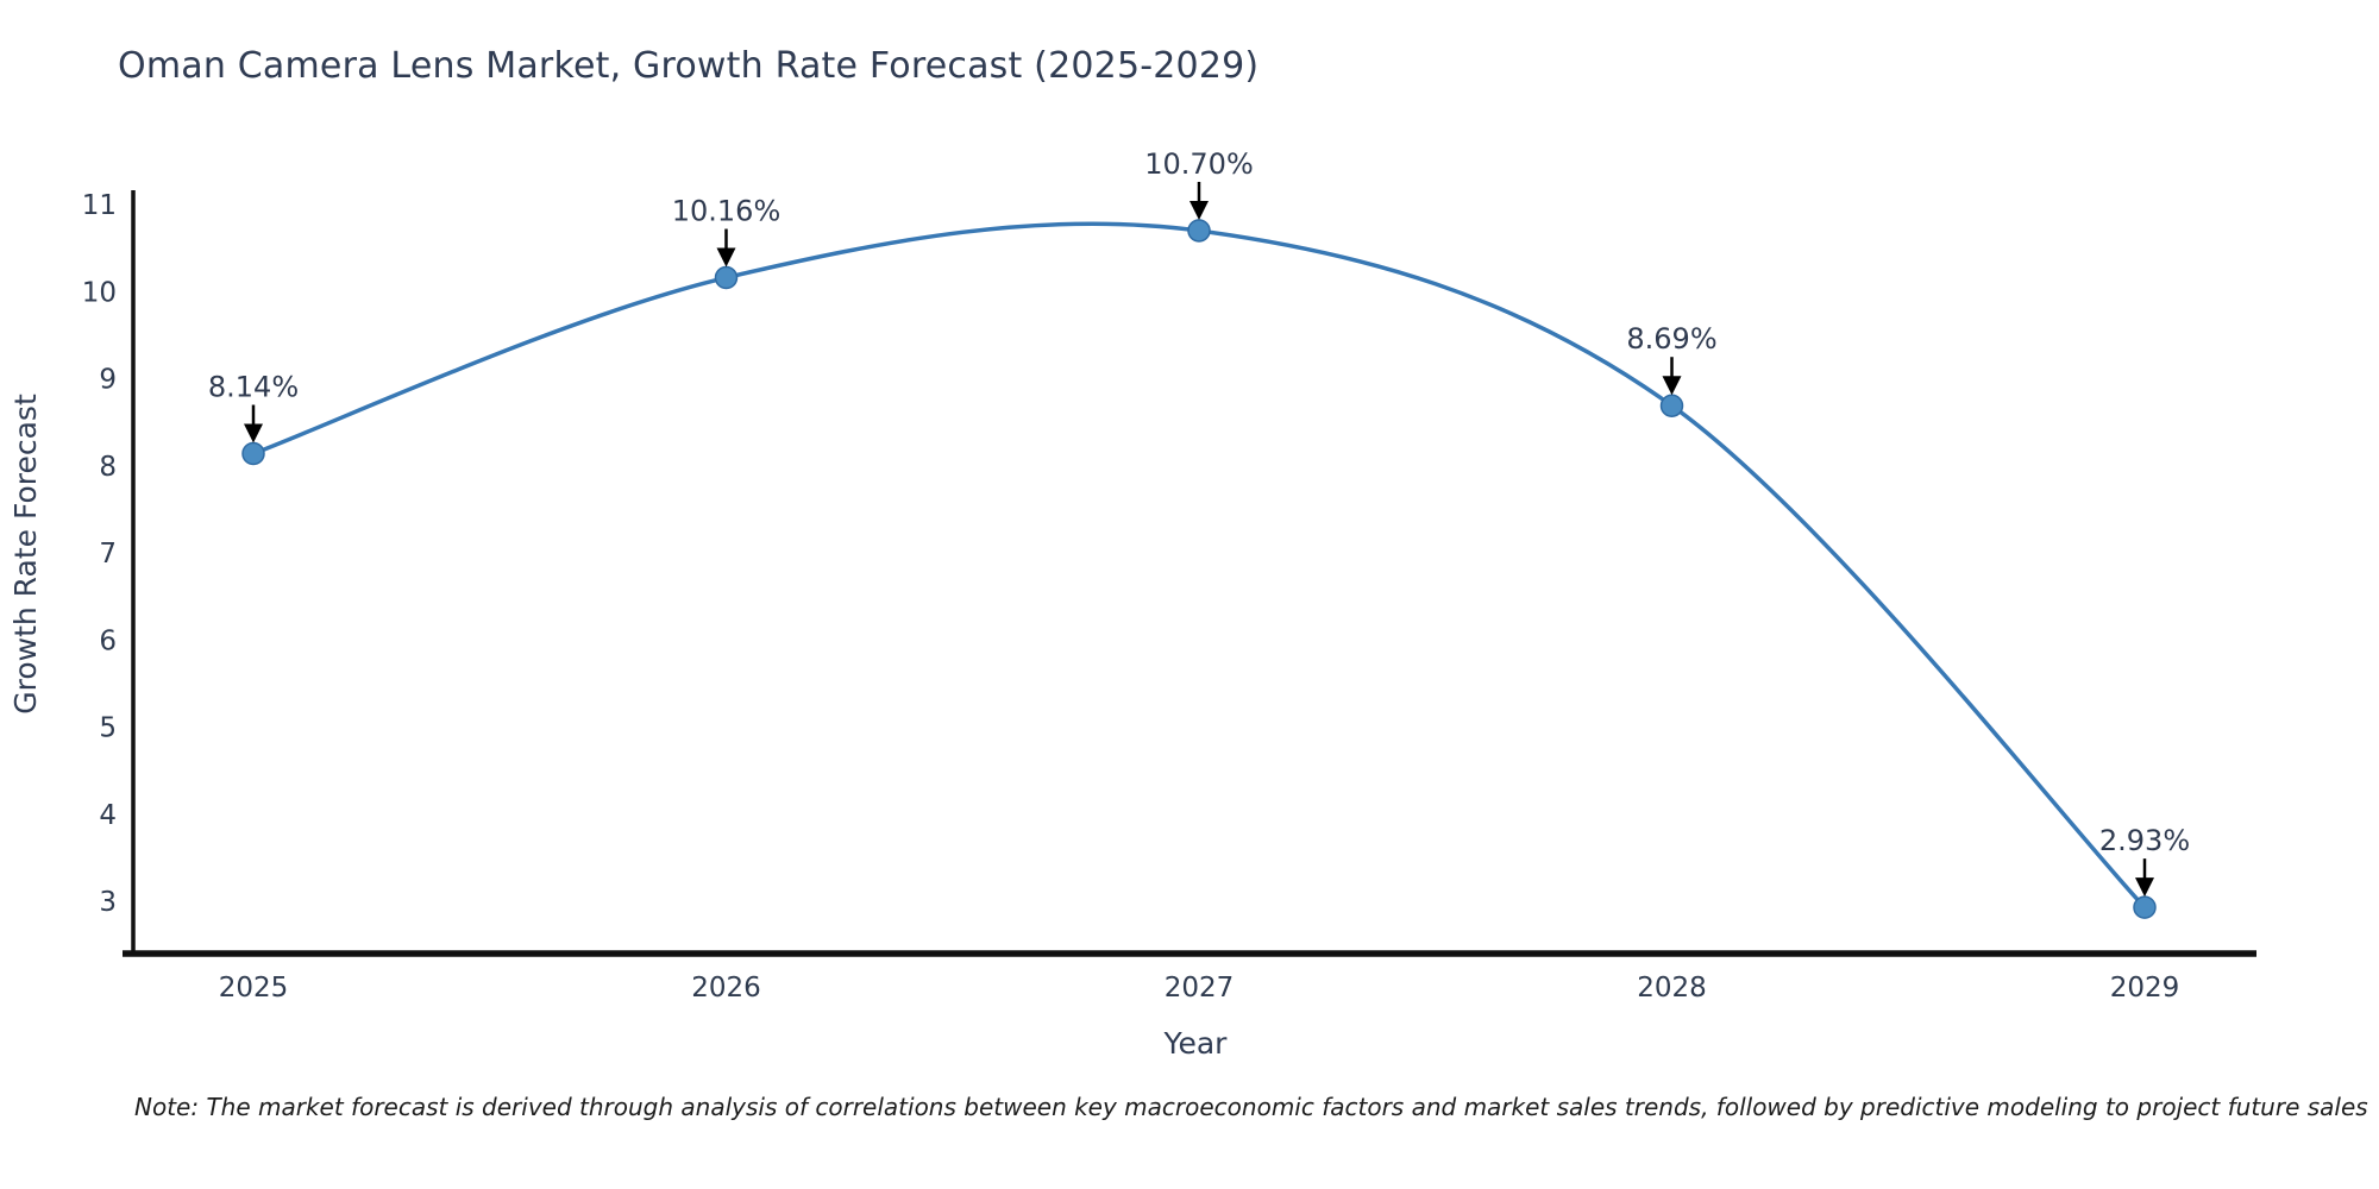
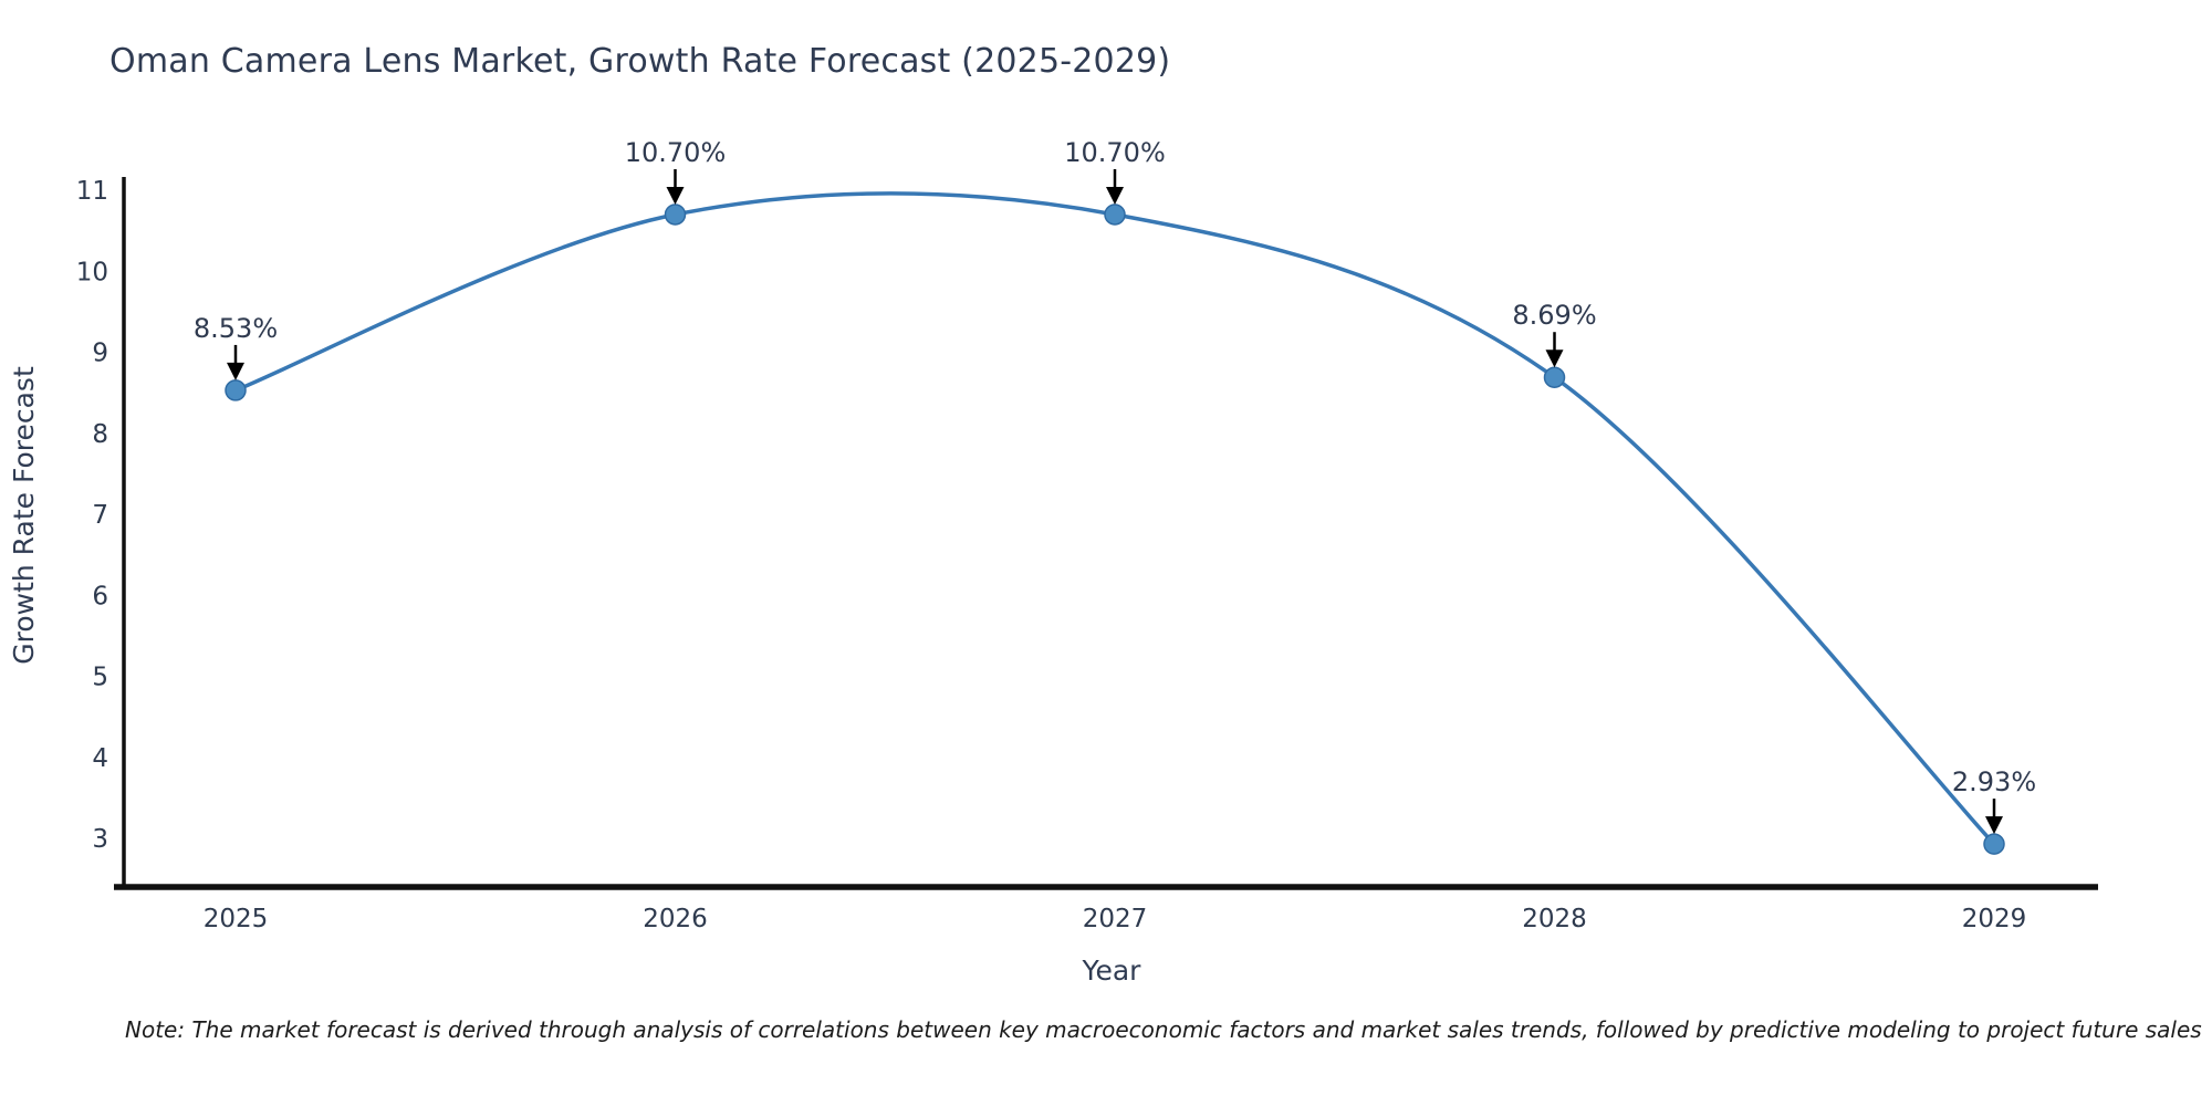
2025: 8.14% -> 8.53%
2026: 10.16% -> 10.70%
